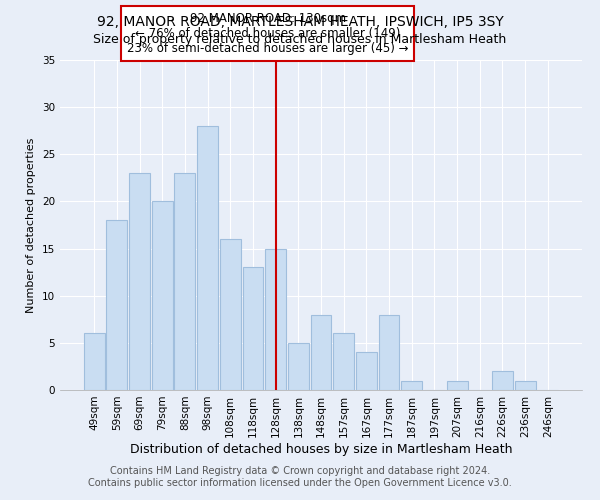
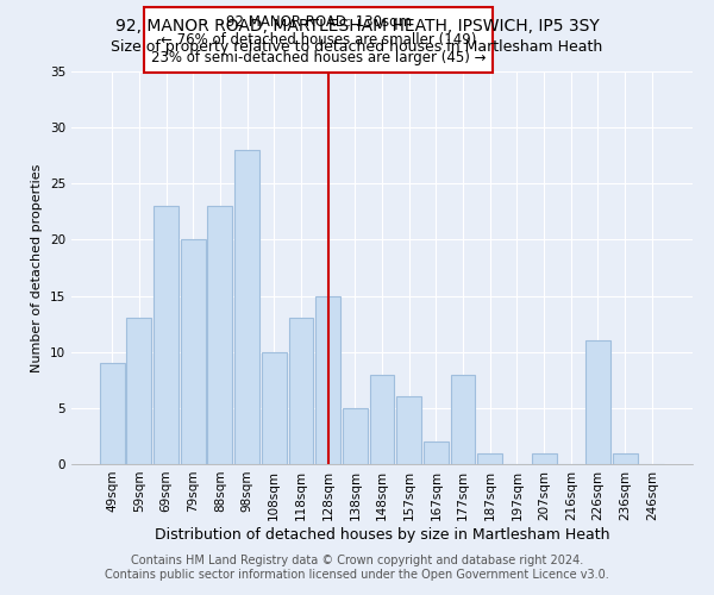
49sqm: 6 -> 9
59sqm: 18 -> 13
108sqm: 16 -> 10
167sqm: 4 -> 2
226sqm: 2 -> 11
